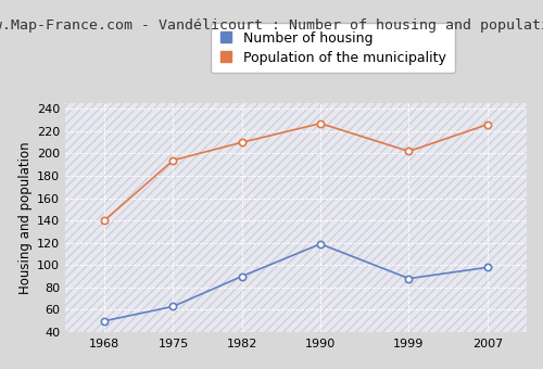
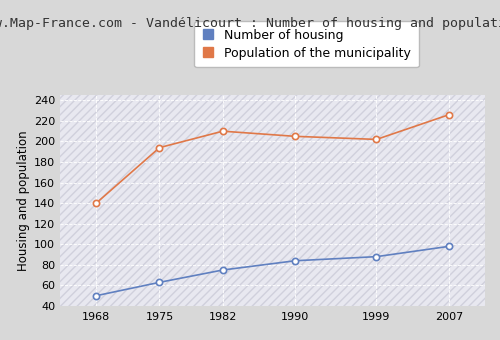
Number of housing/1982: 90 -> 75
Number of housing/1990: 119 -> 84
Population of the municipality/1990: 227 -> 205
